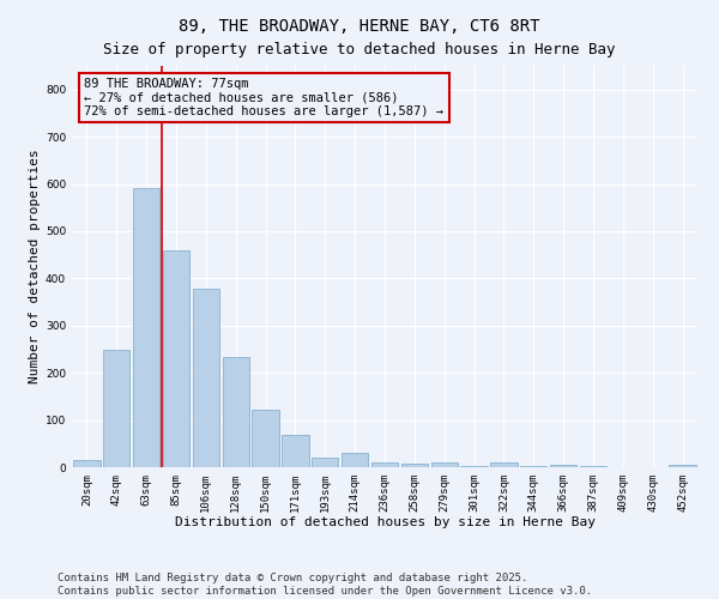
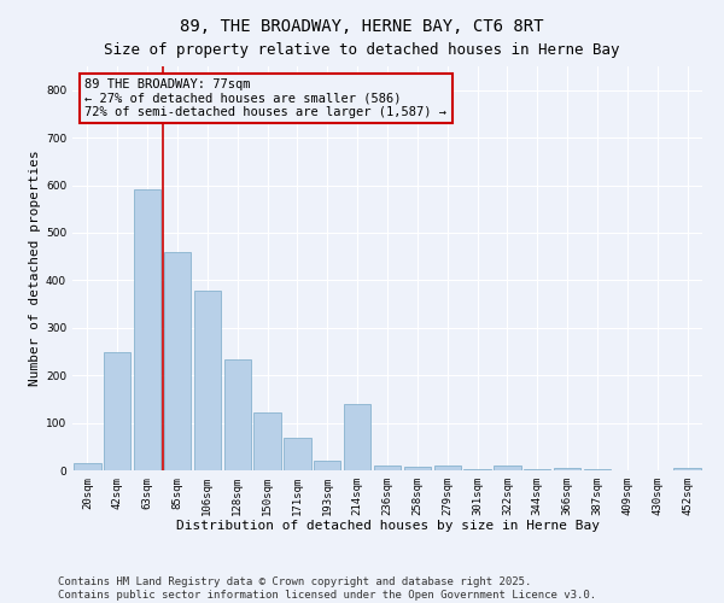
214sqm: 30 -> 140
